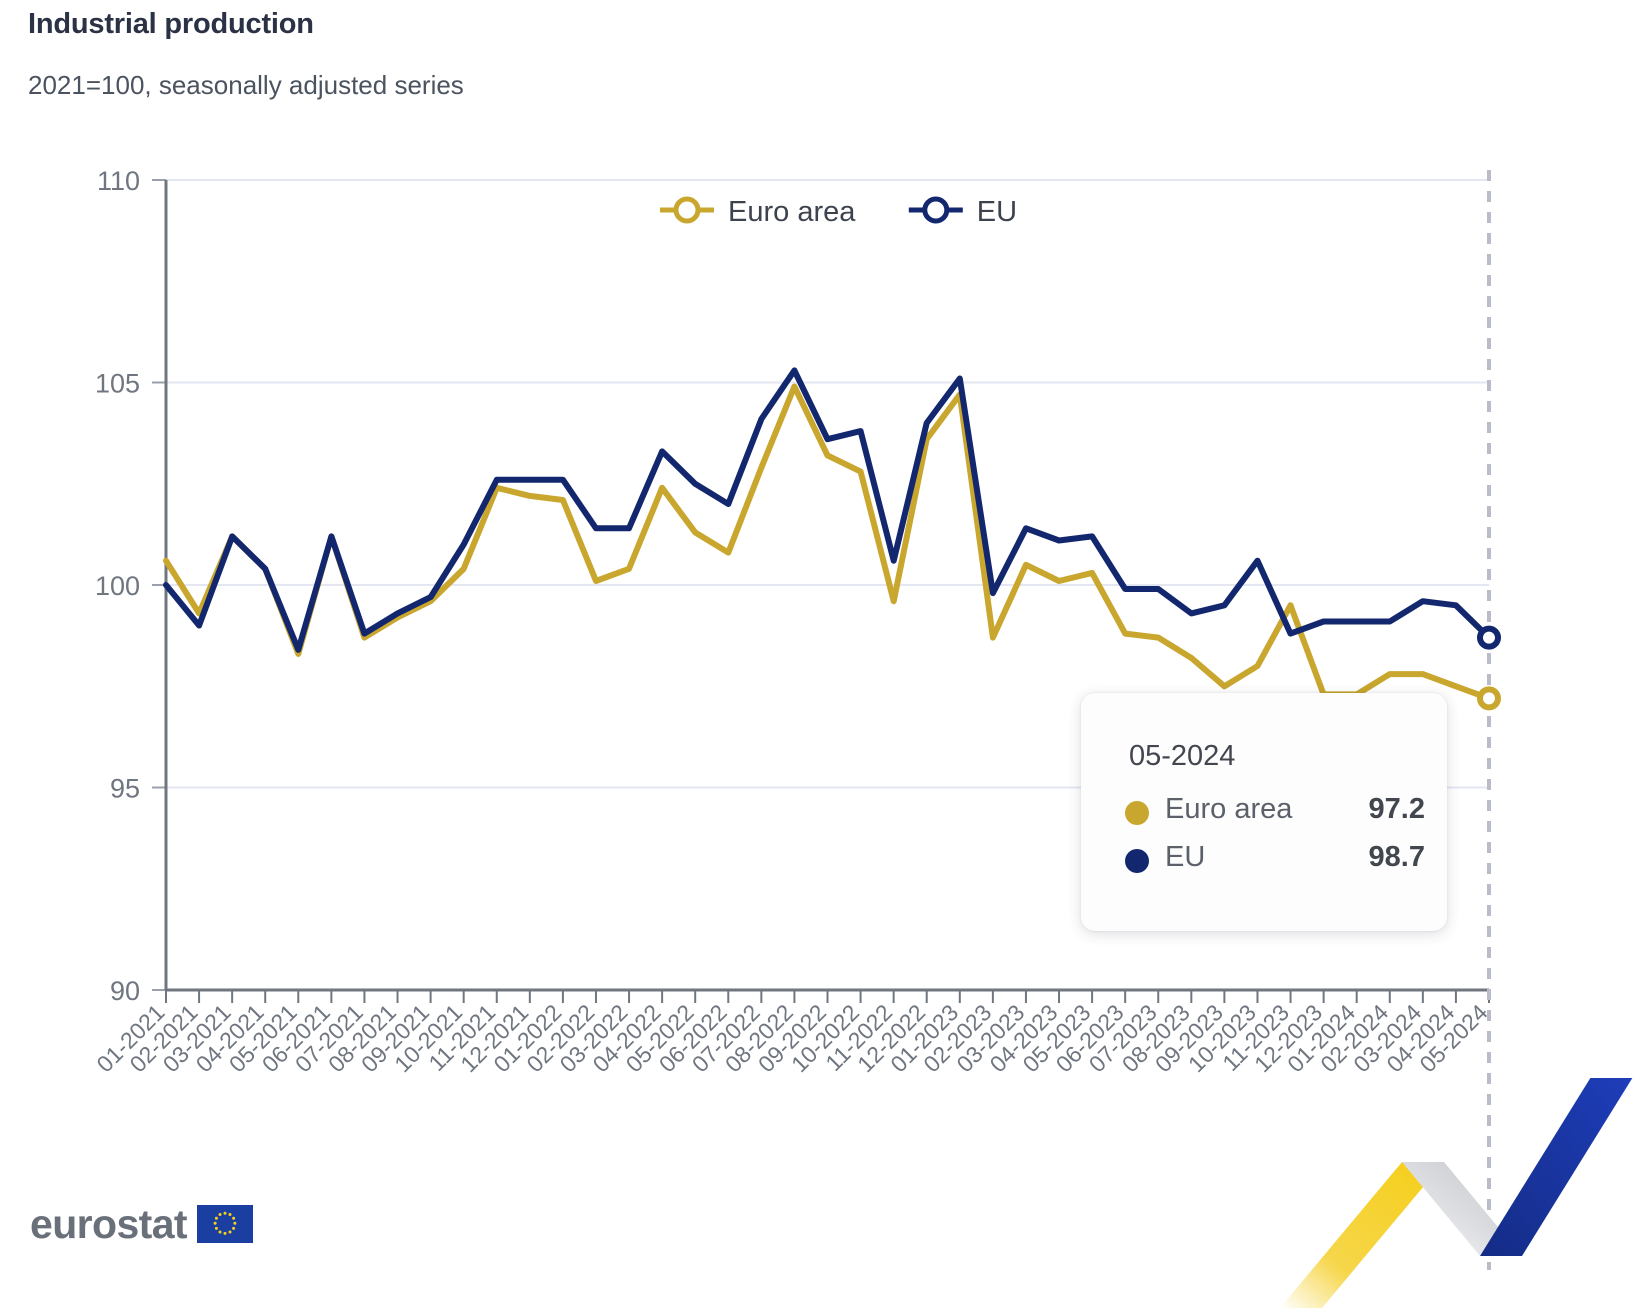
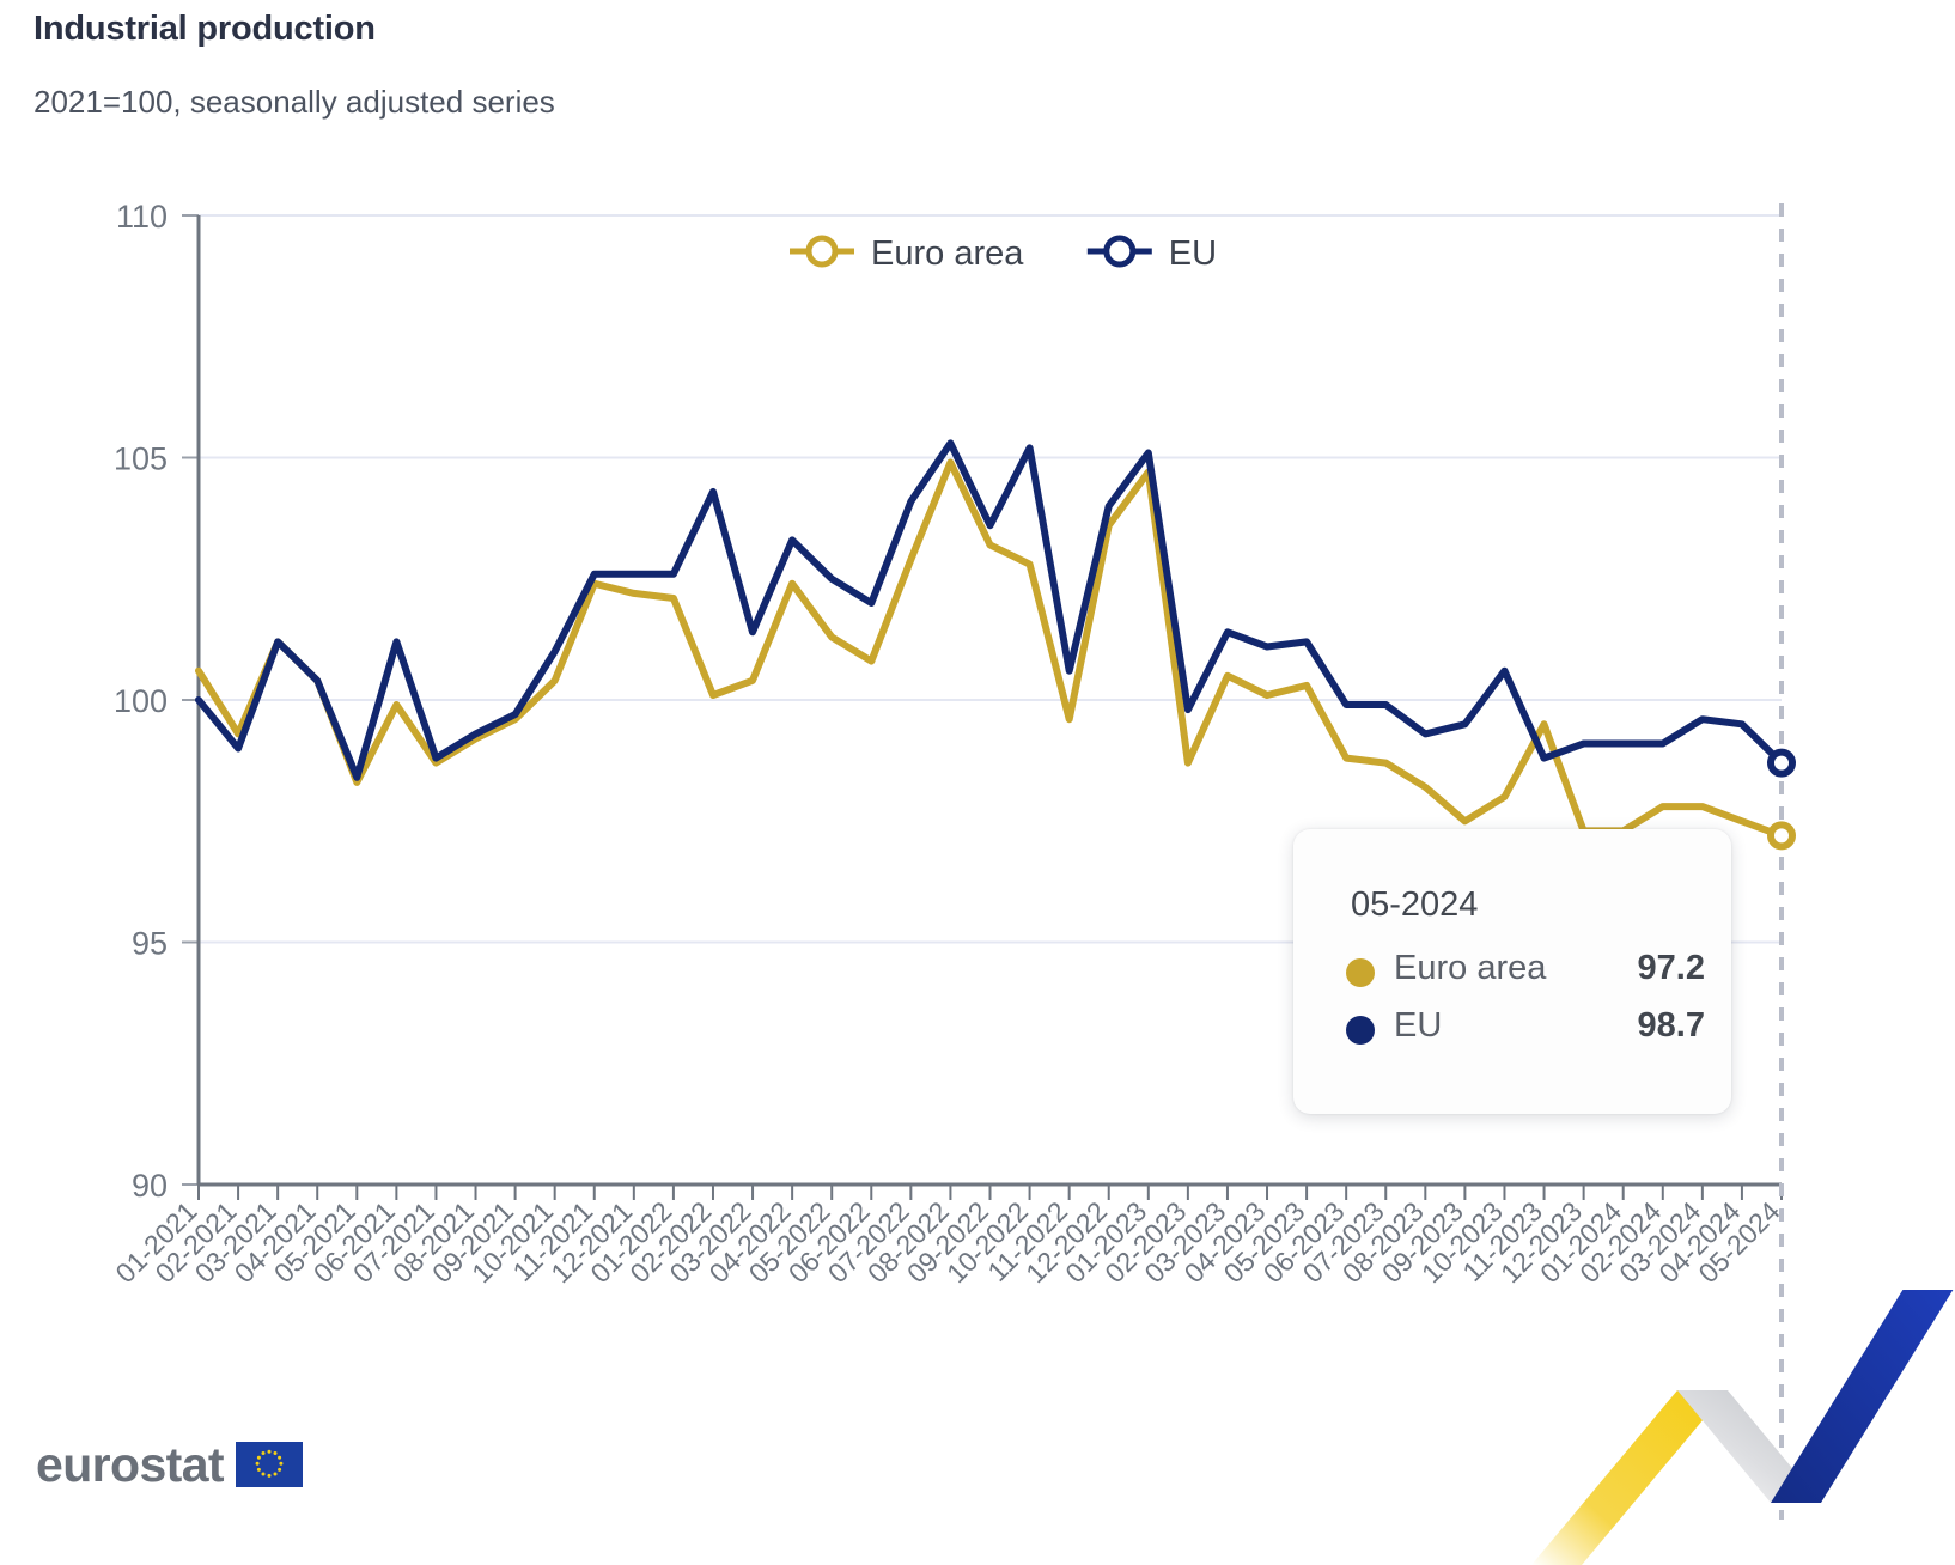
Euro area/06-2021: 101.2 -> 99.9
EU/02-2022: 101.4 -> 104.3
EU/10-2022: 103.8 -> 105.2
